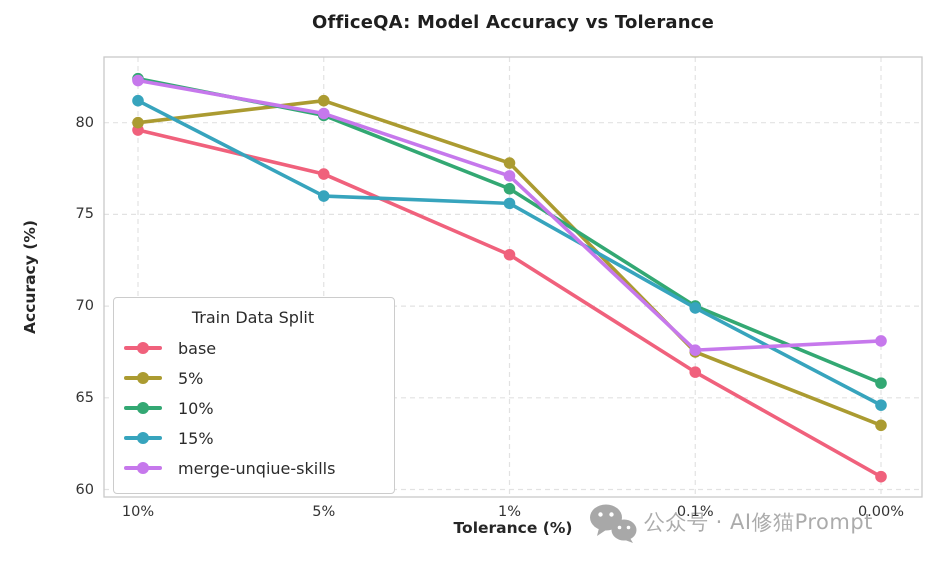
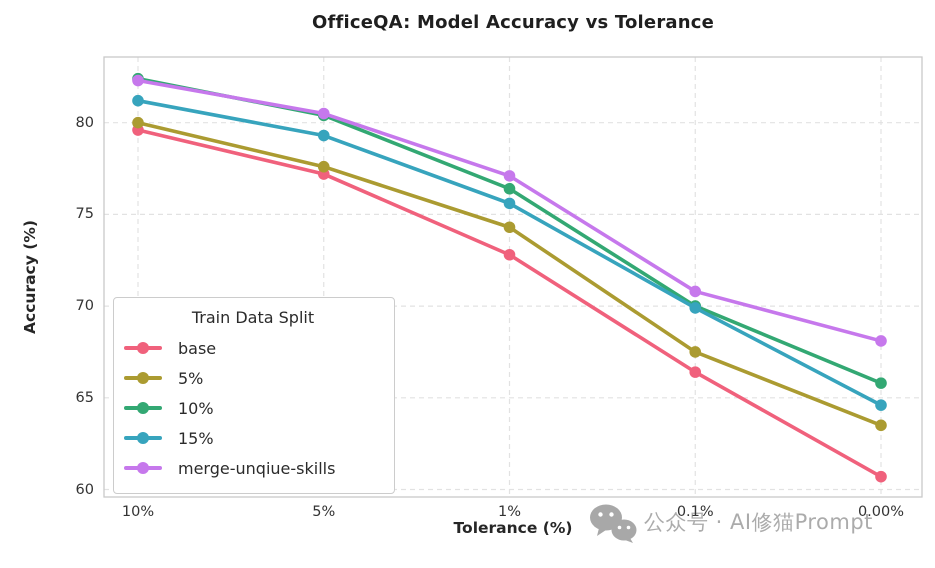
5%/5%: 81.2 -> 77.6
15%/5%: 76.0 -> 79.3
5%/1%: 77.8 -> 74.3
merge-unqiue-skills/0.1%: 67.6 -> 70.8
